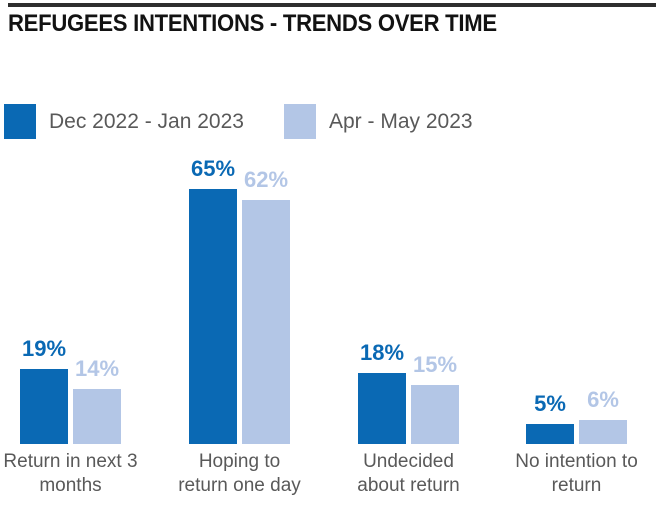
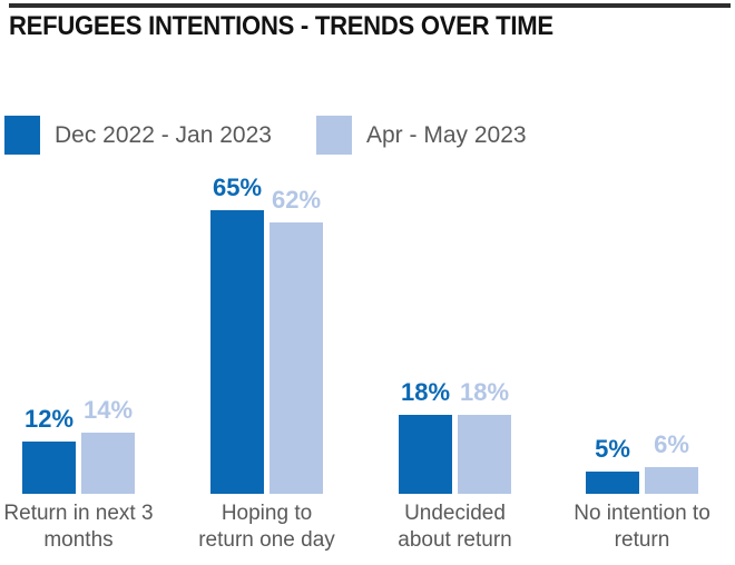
Dec 2022 - Jan 2023/Return in next 3 months: 19% -> 12%
Apr - May 2023/Undecided about return: 15% -> 18%
